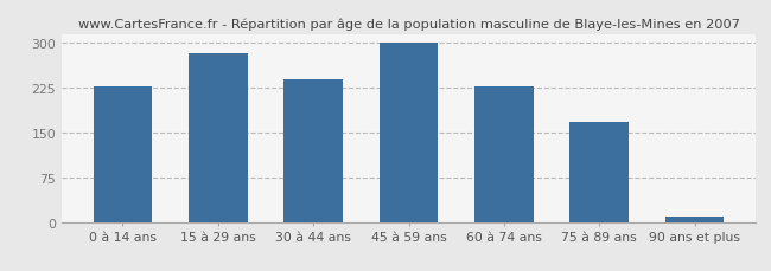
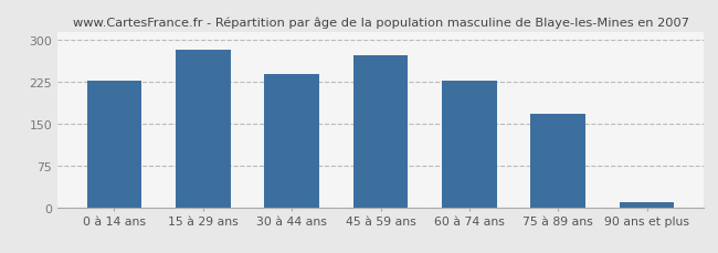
45 à 59 ans: 300 -> 274
